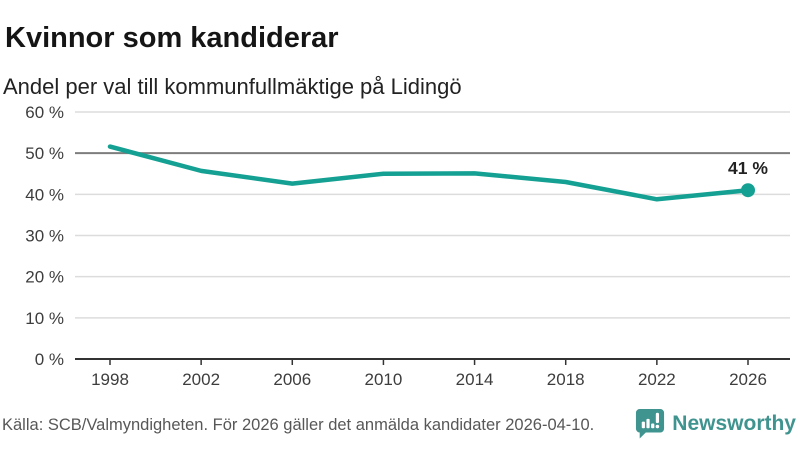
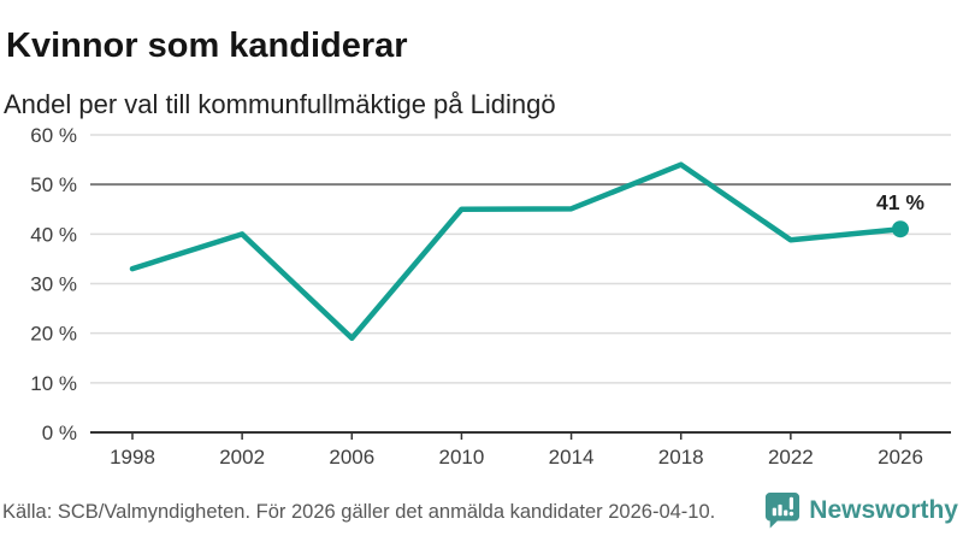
1998: 52% -> 33%
2002: 46% -> 40%
2006: 43% -> 19%
2018: 43% -> 54%
